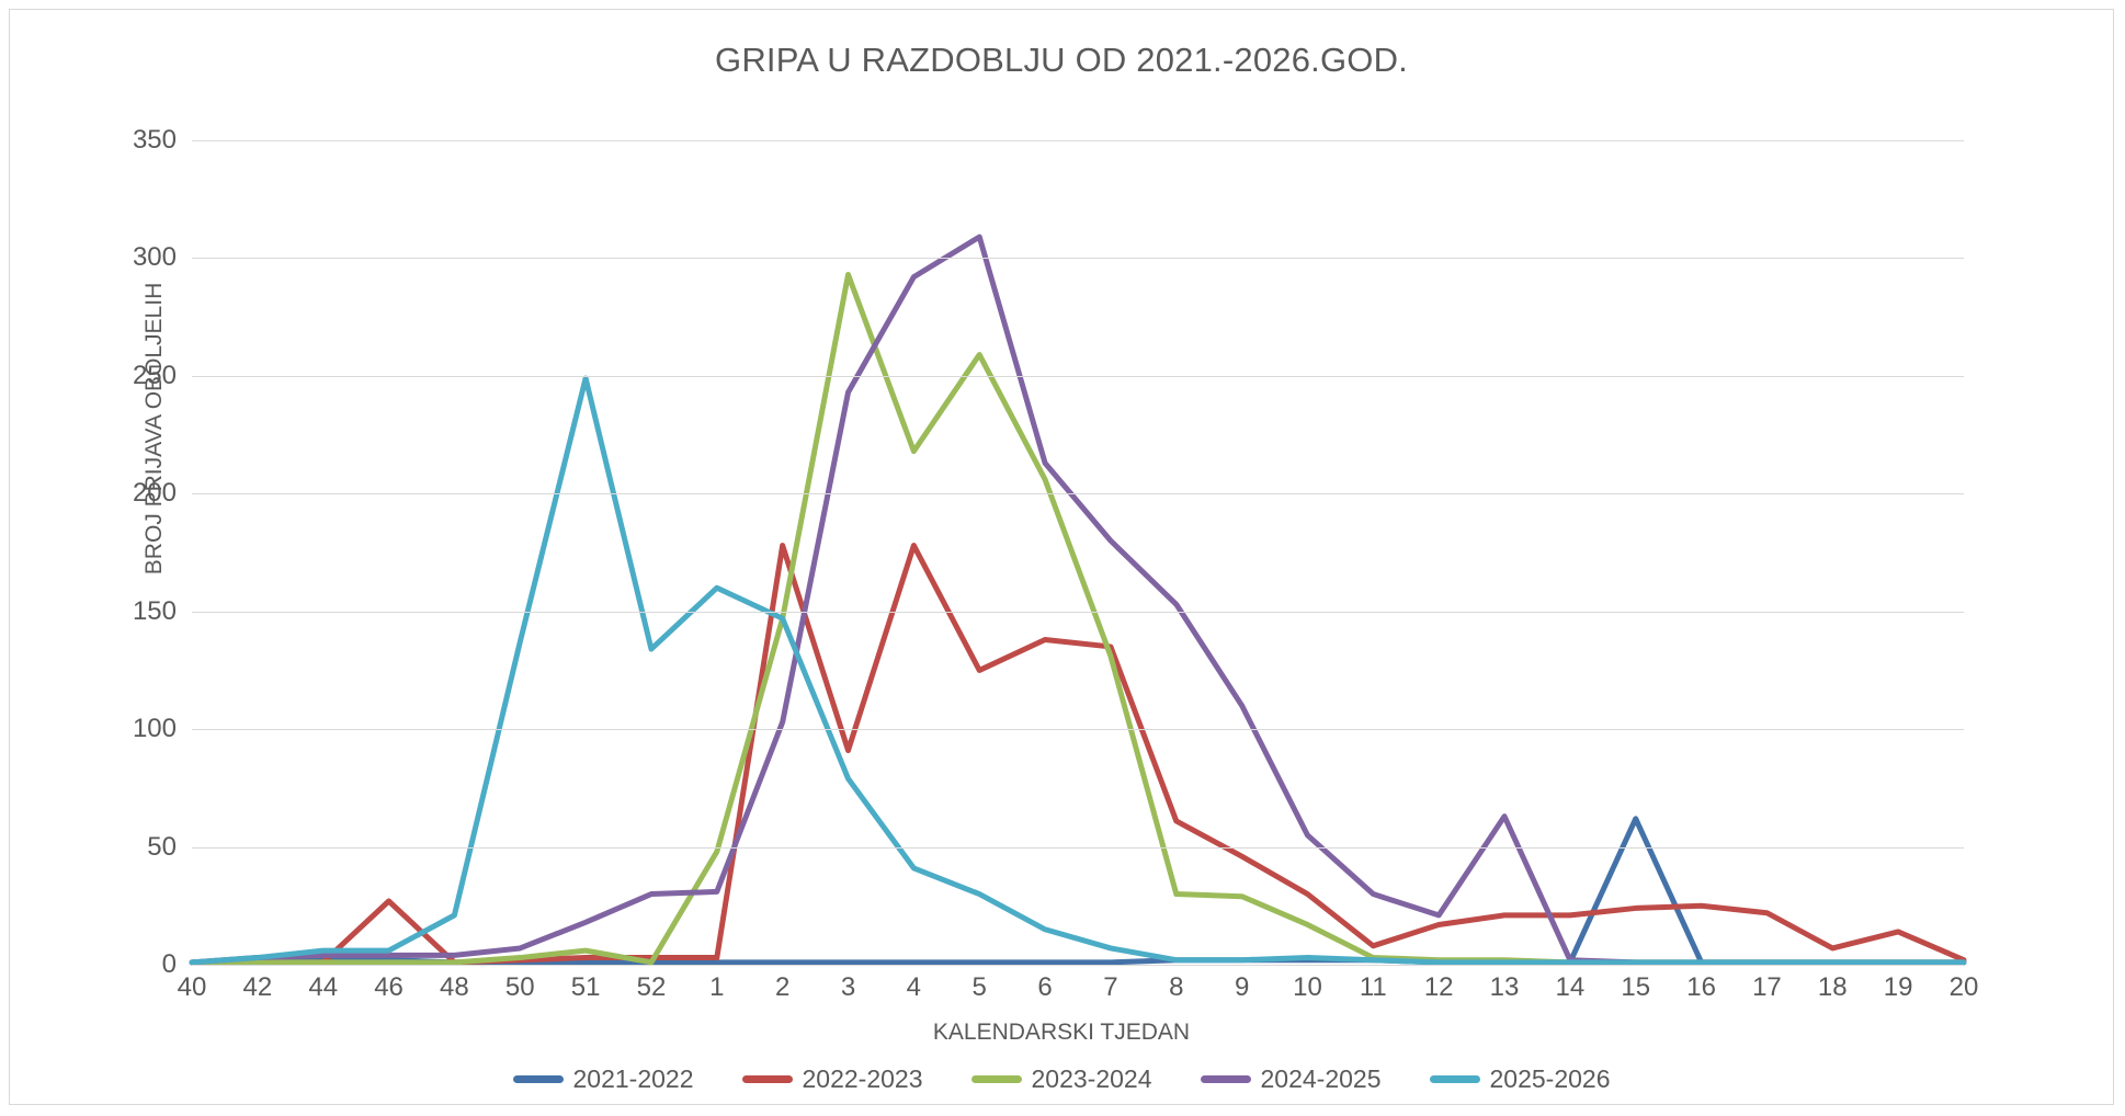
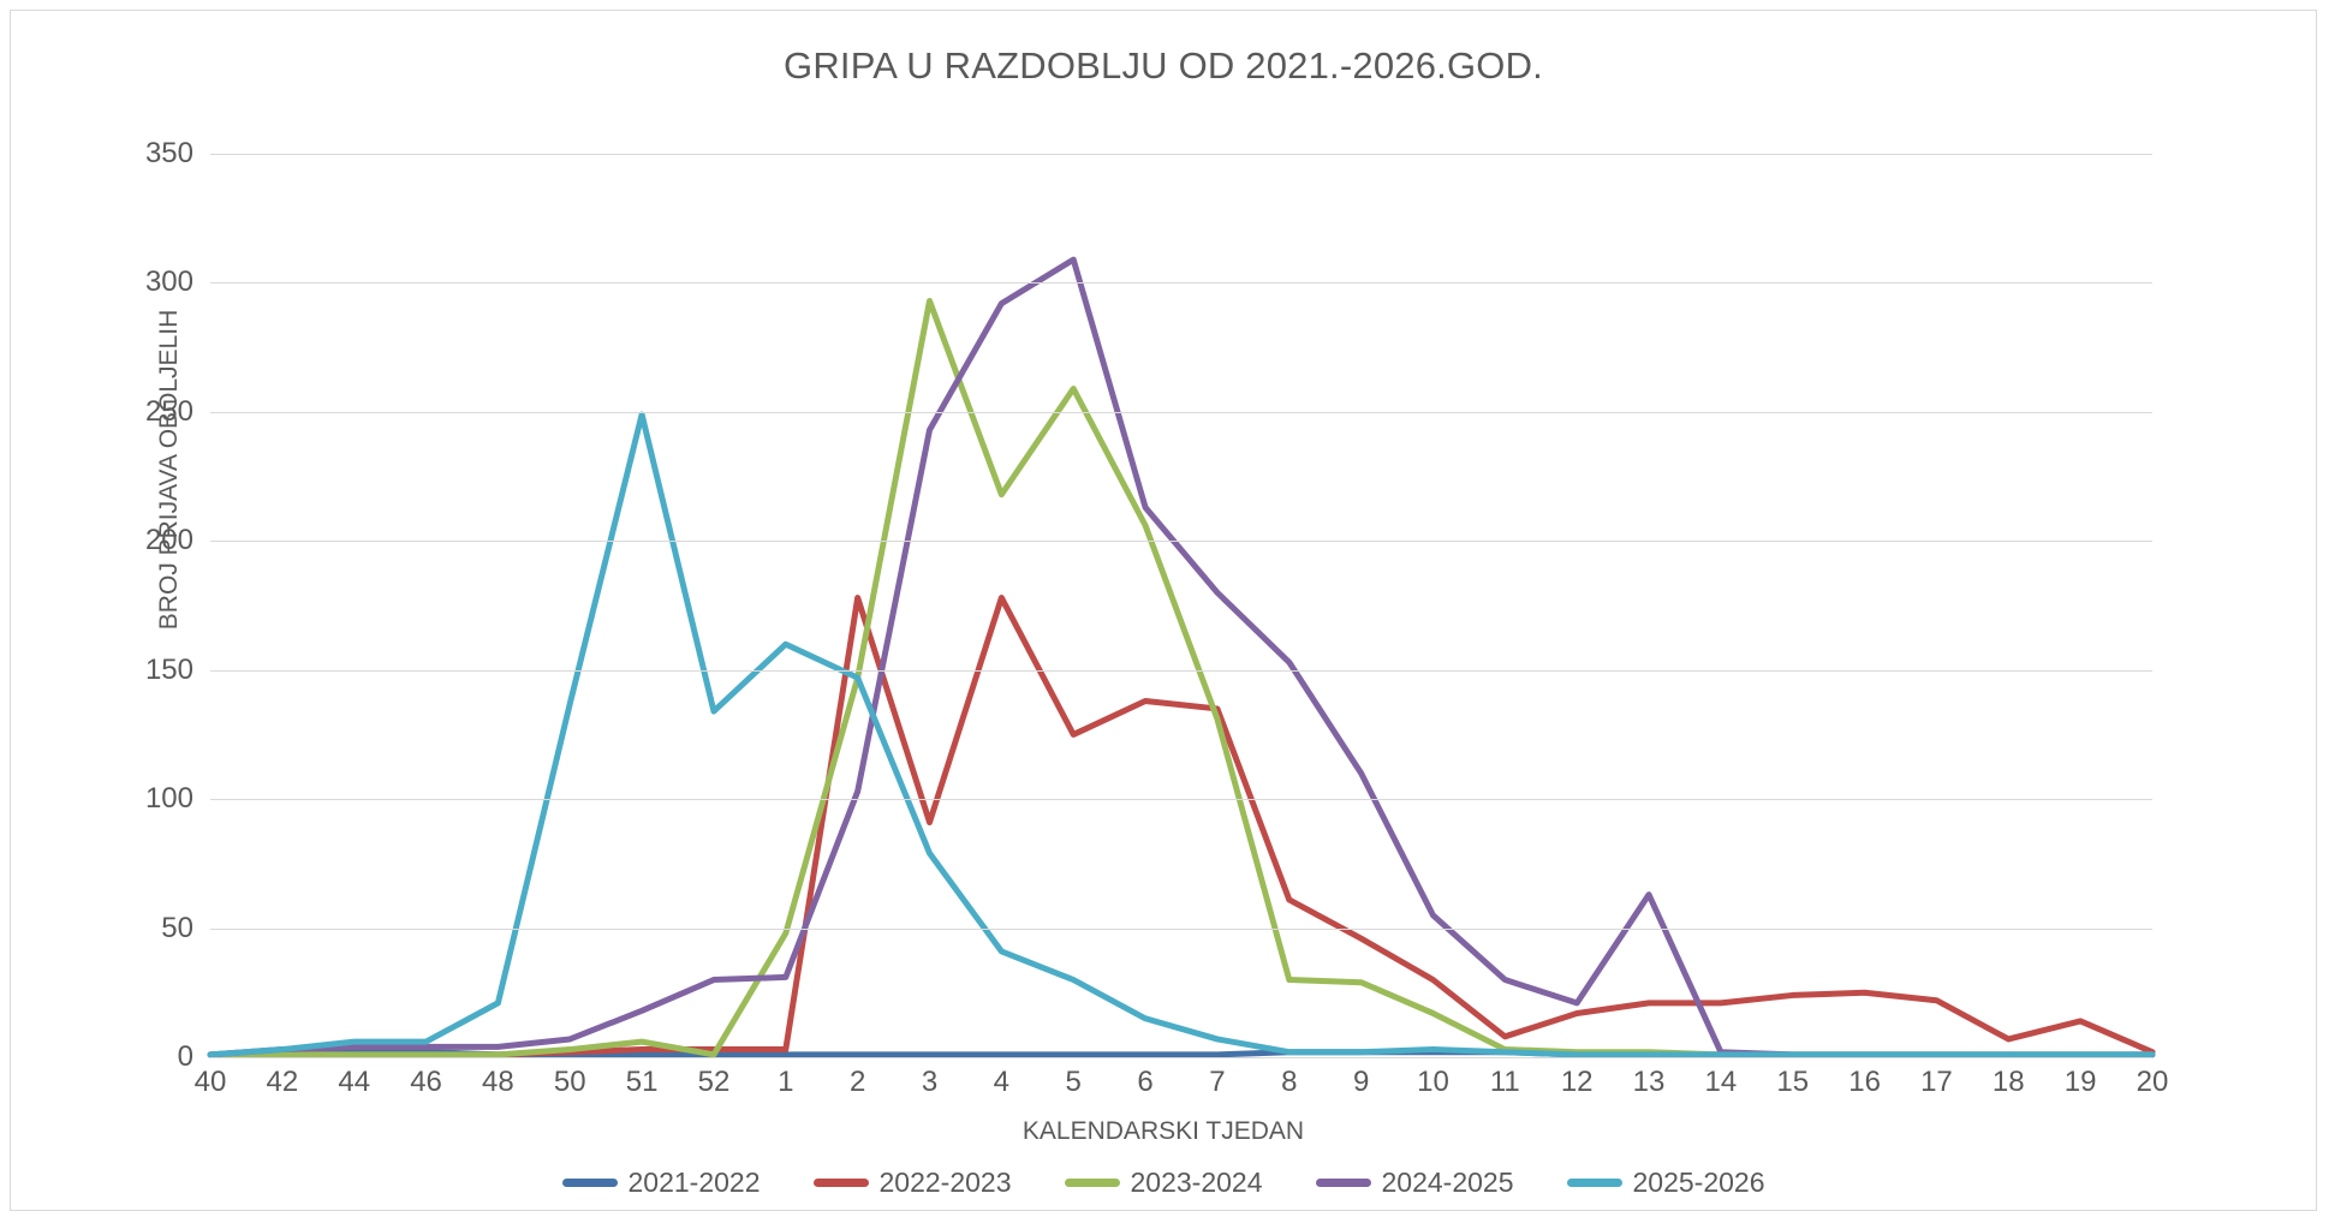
2022-2023/46: 27 -> 1
2021-2022/15: 62 -> 1
